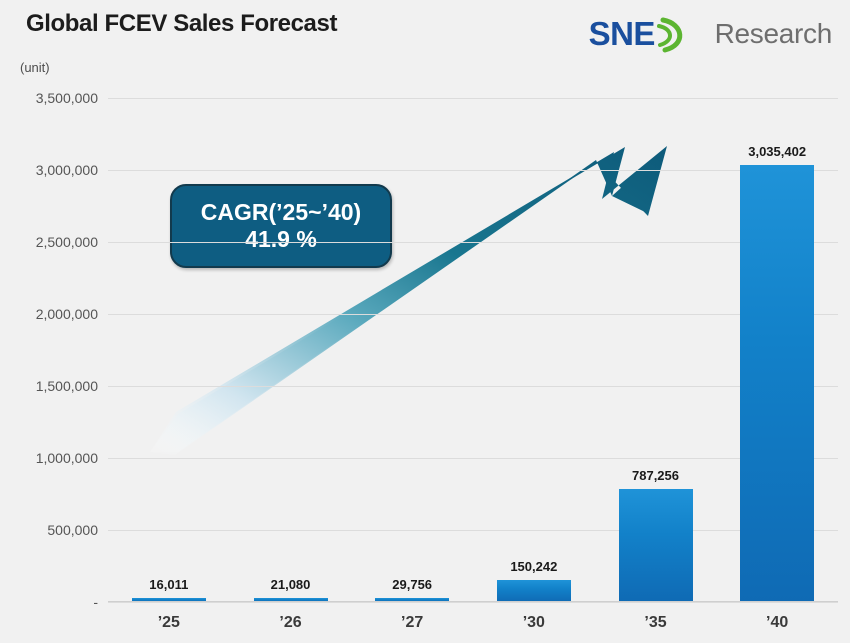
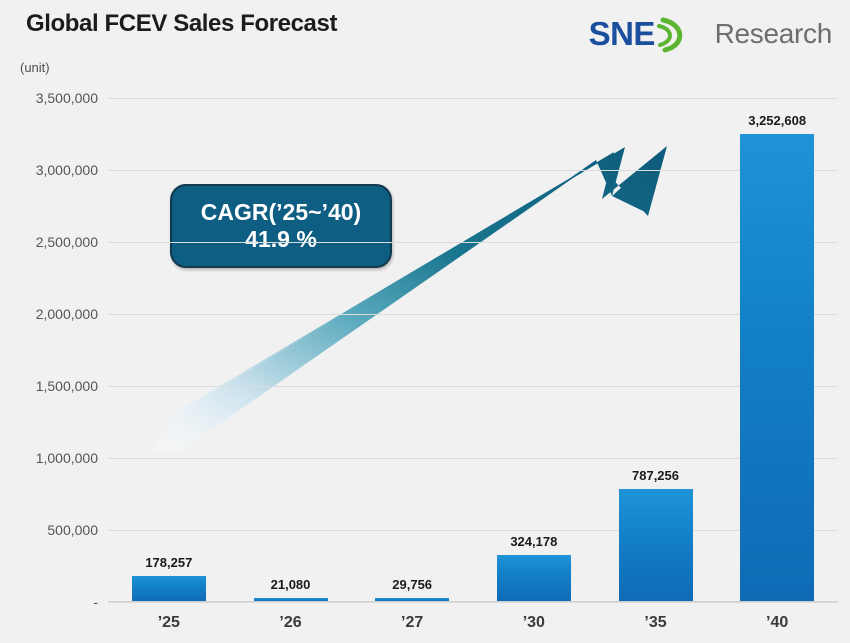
’25: 16,011 -> 178,257
’30: 150,242 -> 324,178
’40: 3,035,402 -> 3,252,608
